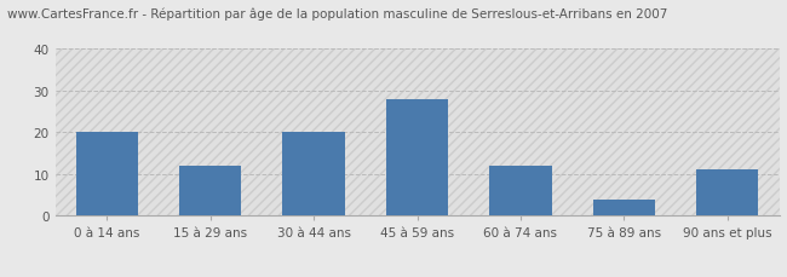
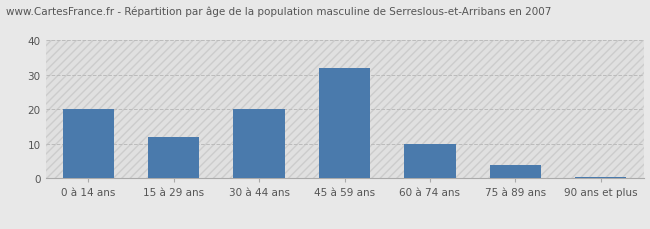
45 à 59 ans: 28.0 -> 32.0
60 à 74 ans: 12.0 -> 10.0
90 ans et plus: 11.0 -> 0.5
